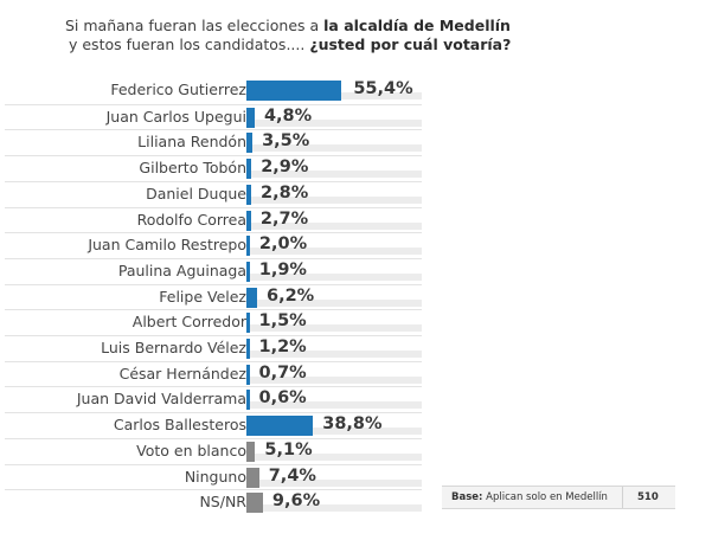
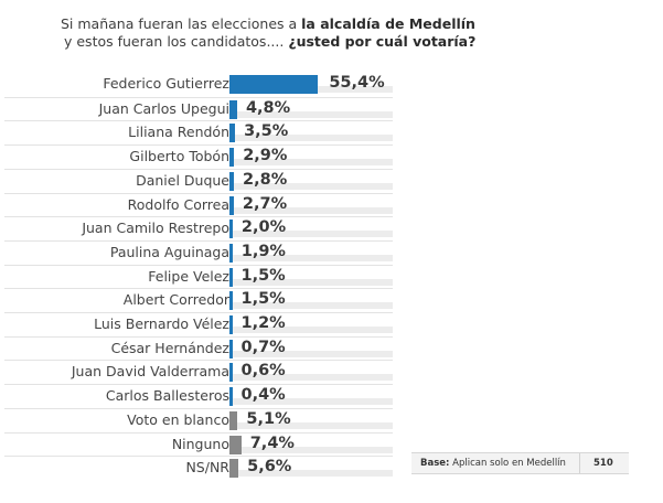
Felipe Velez: 6,2% -> 1,5%
Carlos Ballesteros: 38,8% -> 0,4%
NS/NR: 9,6% -> 5,6%
